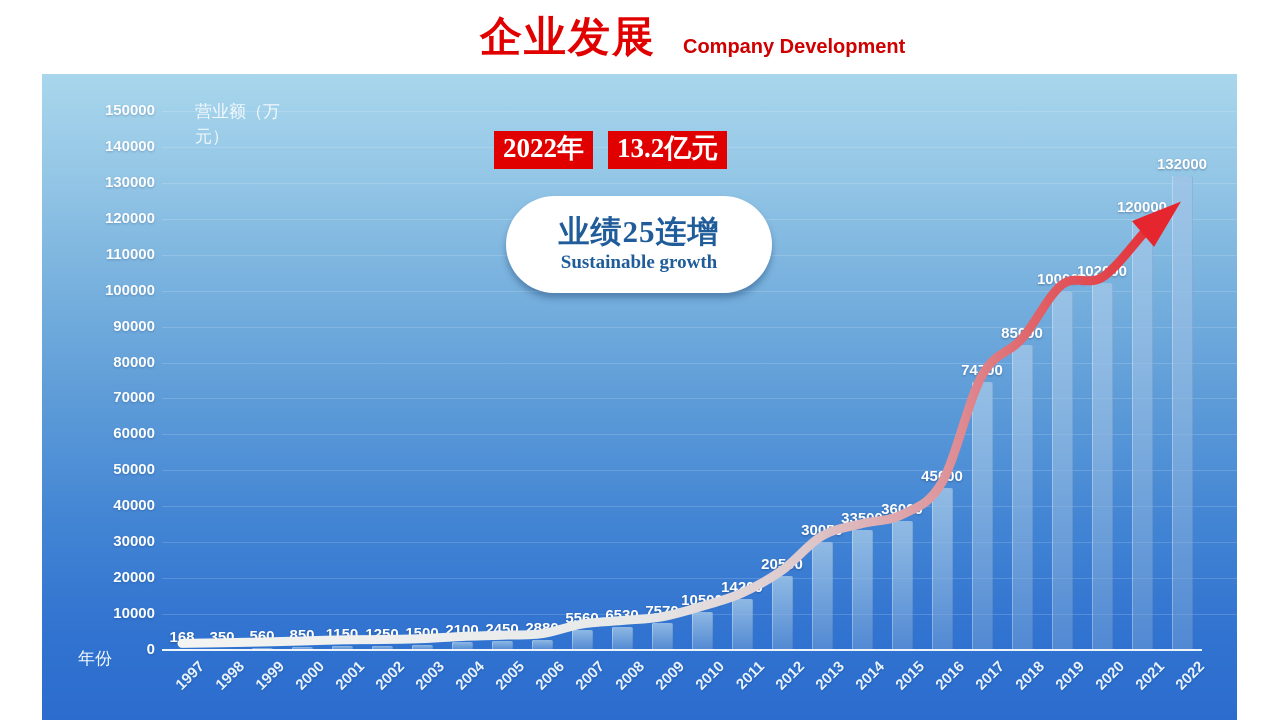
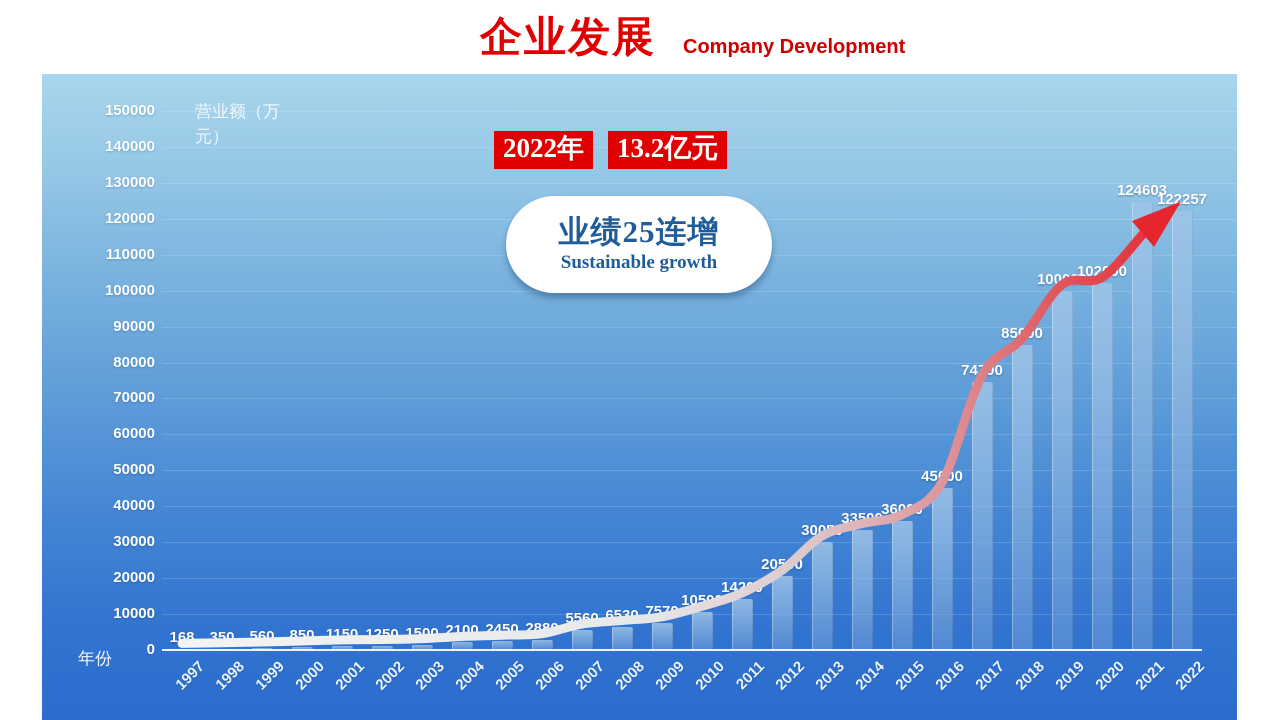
2021: 120000 -> 124603
2022: 132000 -> 122257
